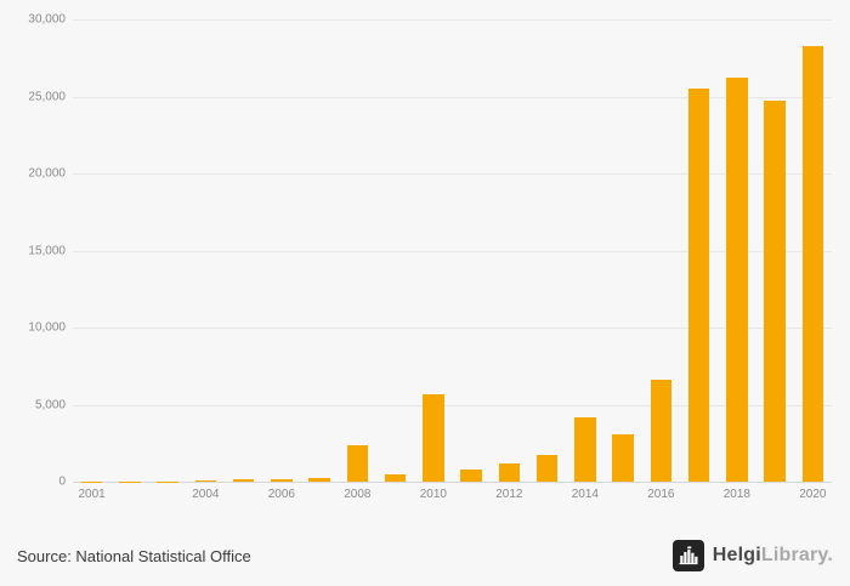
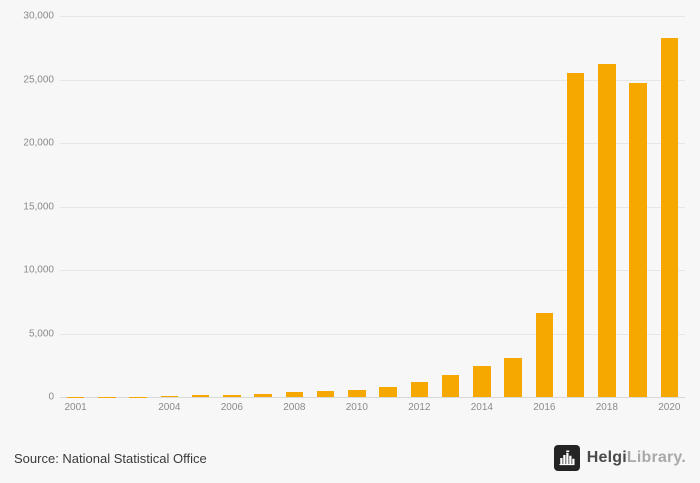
2008: 2400 -> 400
2010: 5700 -> 600
2014: 4200 -> 2400
